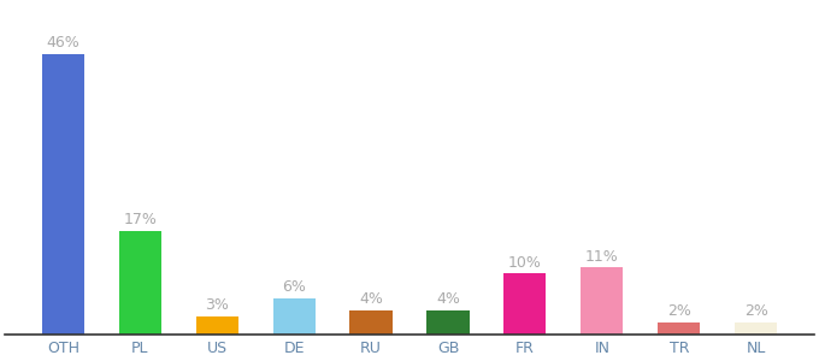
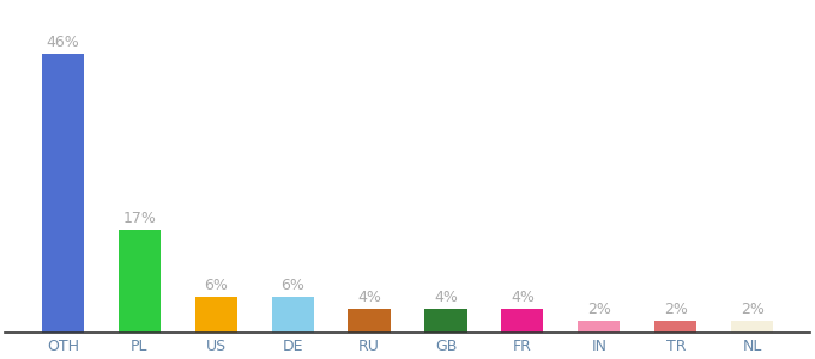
US: 3% -> 6%
FR: 10% -> 4%
IN: 11% -> 2%
